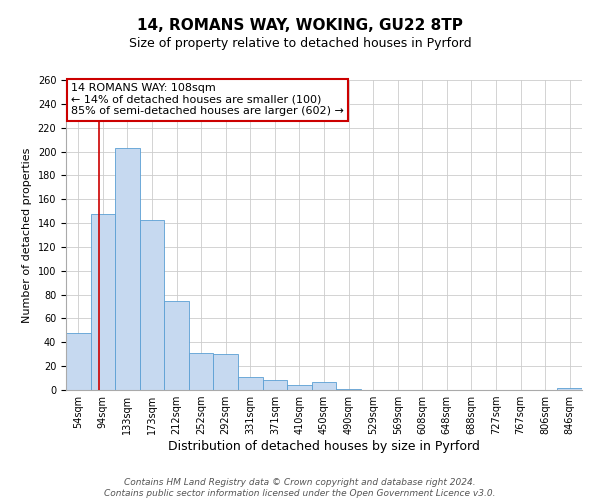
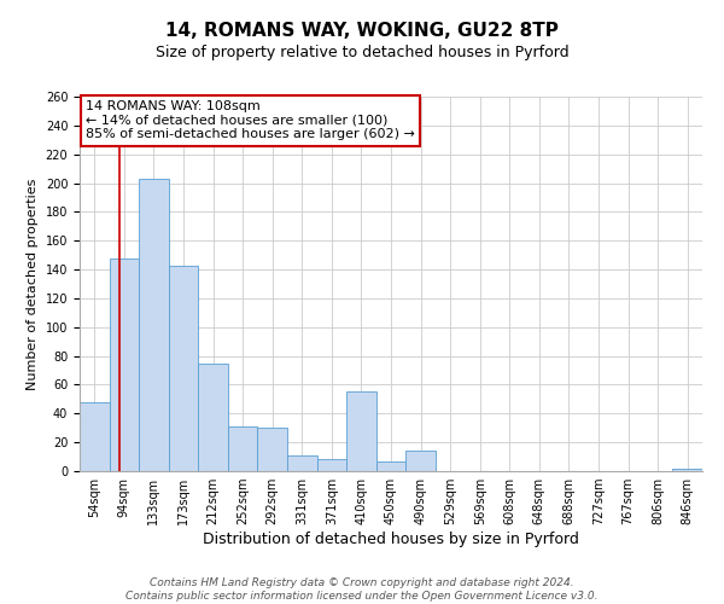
410sqm: 4 -> 55
490sqm: 1 -> 14
